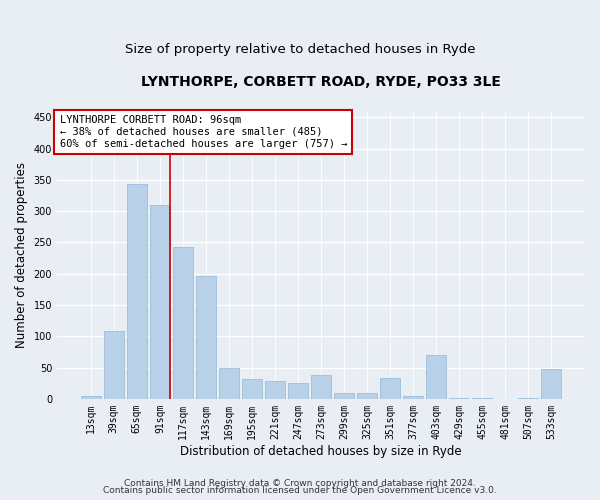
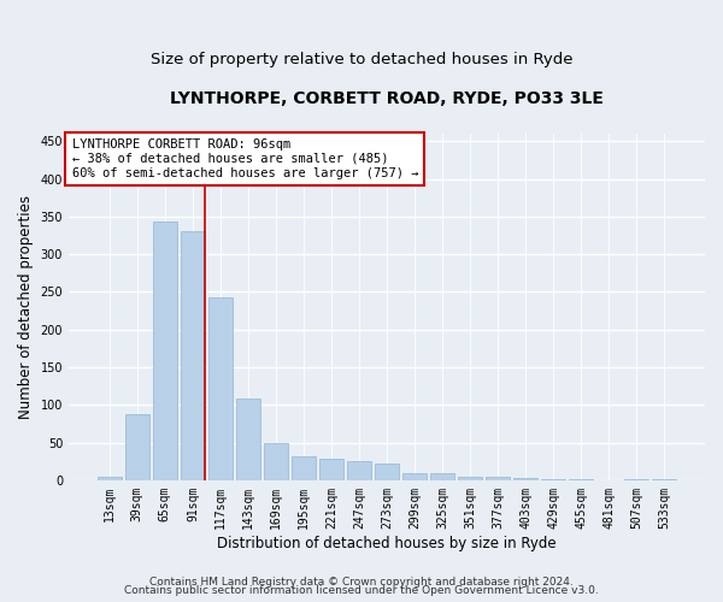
39sqm: 108 -> 88
91sqm: 310 -> 330
143sqm: 196 -> 108
273sqm: 38 -> 22
351sqm: 34 -> 4
403sqm: 70 -> 3
533sqm: 48 -> 1
